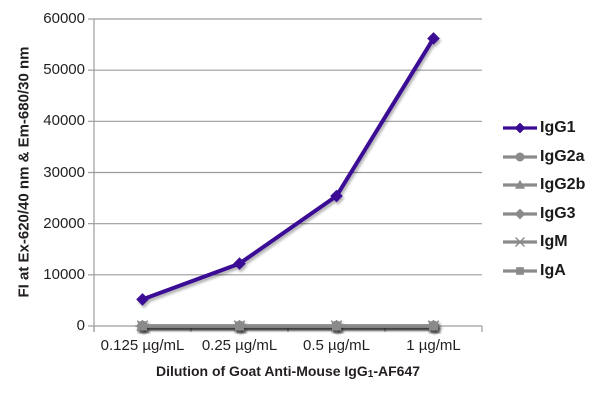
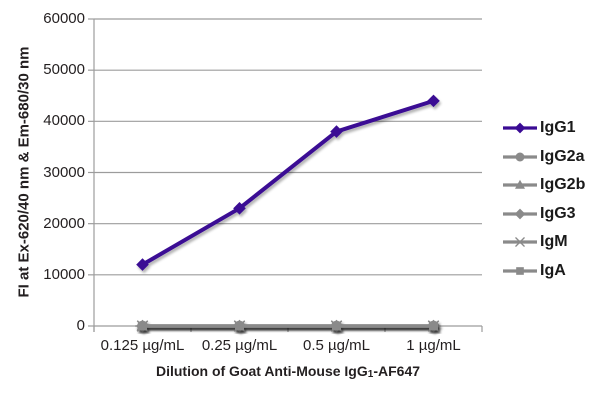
IgG1/0.125 µg/mL: 5000 -> 12000
IgG1/0.25 µg/mL: 12000 -> 23000
IgG1/0.5 µg/mL: 25000 -> 38000
IgG1/1 µg/mL: 56000 -> 44000
